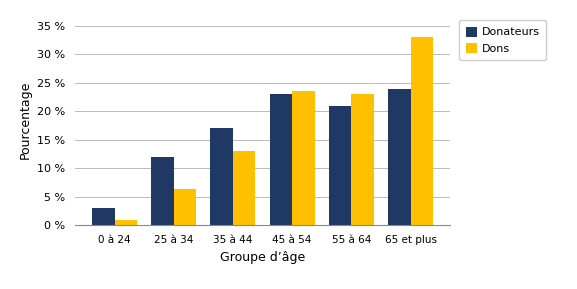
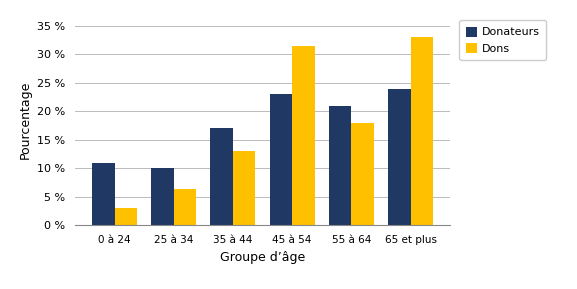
Donateurs/0 à 24: 3 % -> 11 %
Dons/0 à 24: 1.0 % -> 3.0 %
Donateurs/25 à 34: 12 % -> 10 %
Dons/45 à 54: 23.5 % -> 31.4 %
Dons/55 à 64: 23.0 % -> 18.0 %
